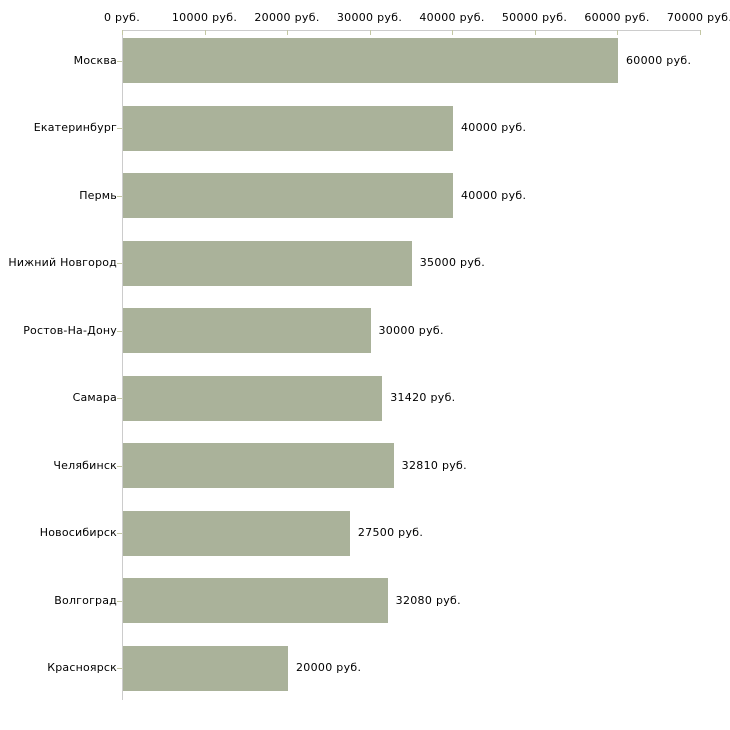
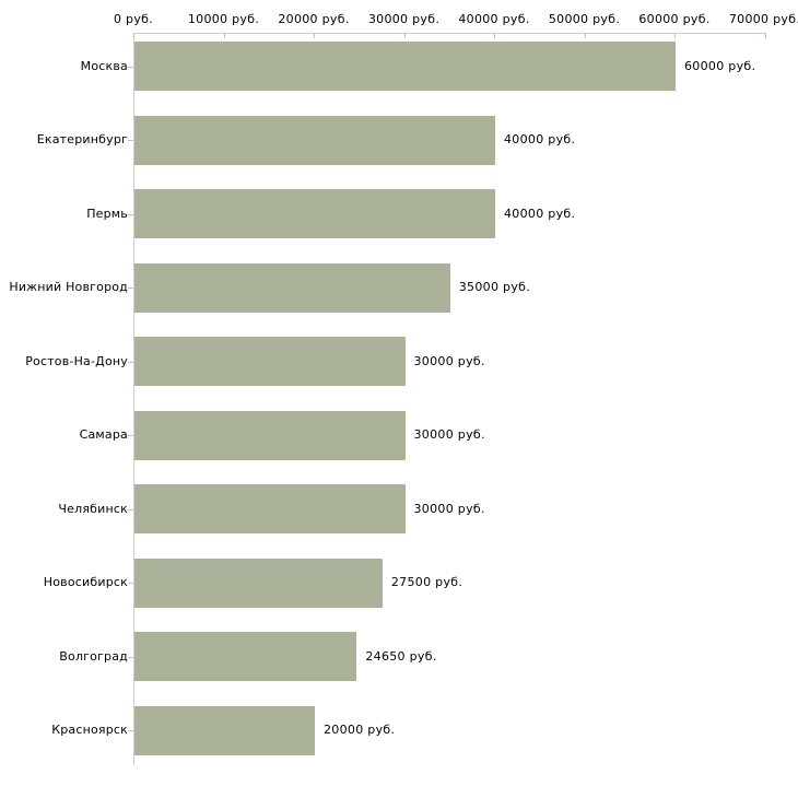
Самара: 31420 -> 30000
Челябинск: 32810 -> 30000
Волгоград: 32080 -> 24650
